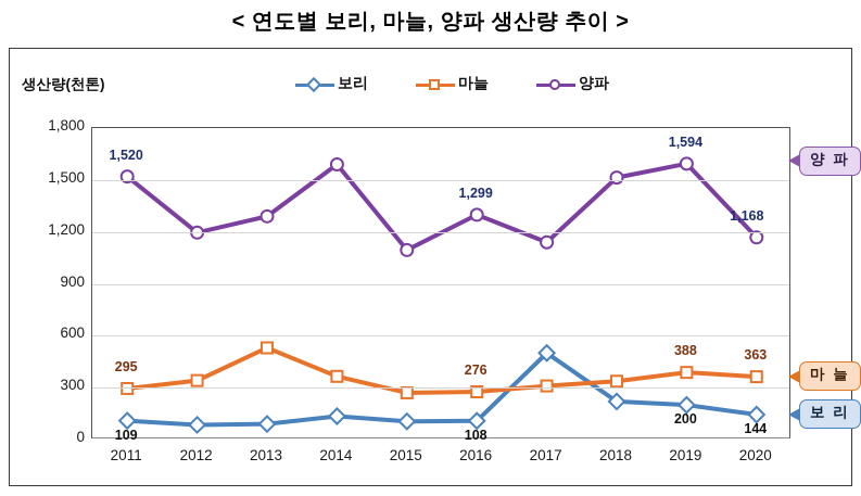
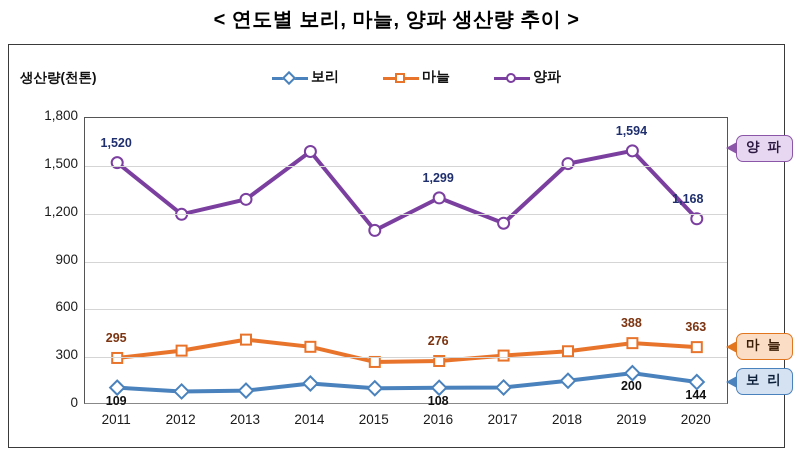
마늘/2013: 530 -> 410
보리/2017: 500 -> 110
보리/2018: 220 -> 150
